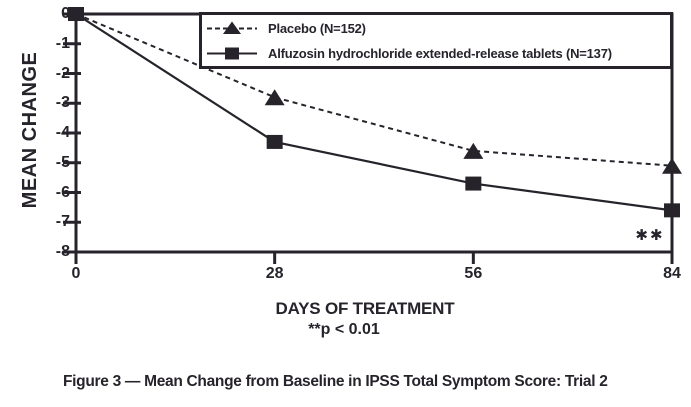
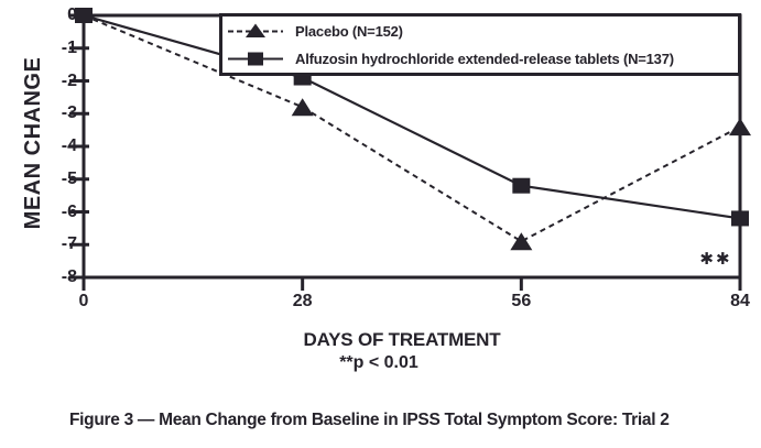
Alfuzosin hydrochloride extended-release tablets (N=137)/28: -4.3 -> -1.9
Placebo (N=152)/56: -4.6 -> -6.9
Alfuzosin hydrochloride extended-release tablets (N=137)/56: -5.7 -> -5.2
Placebo (N=152)/84: -5.1 -> -3.4
Alfuzosin hydrochloride extended-release tablets (N=137)/84: -6.6 -> -6.2
